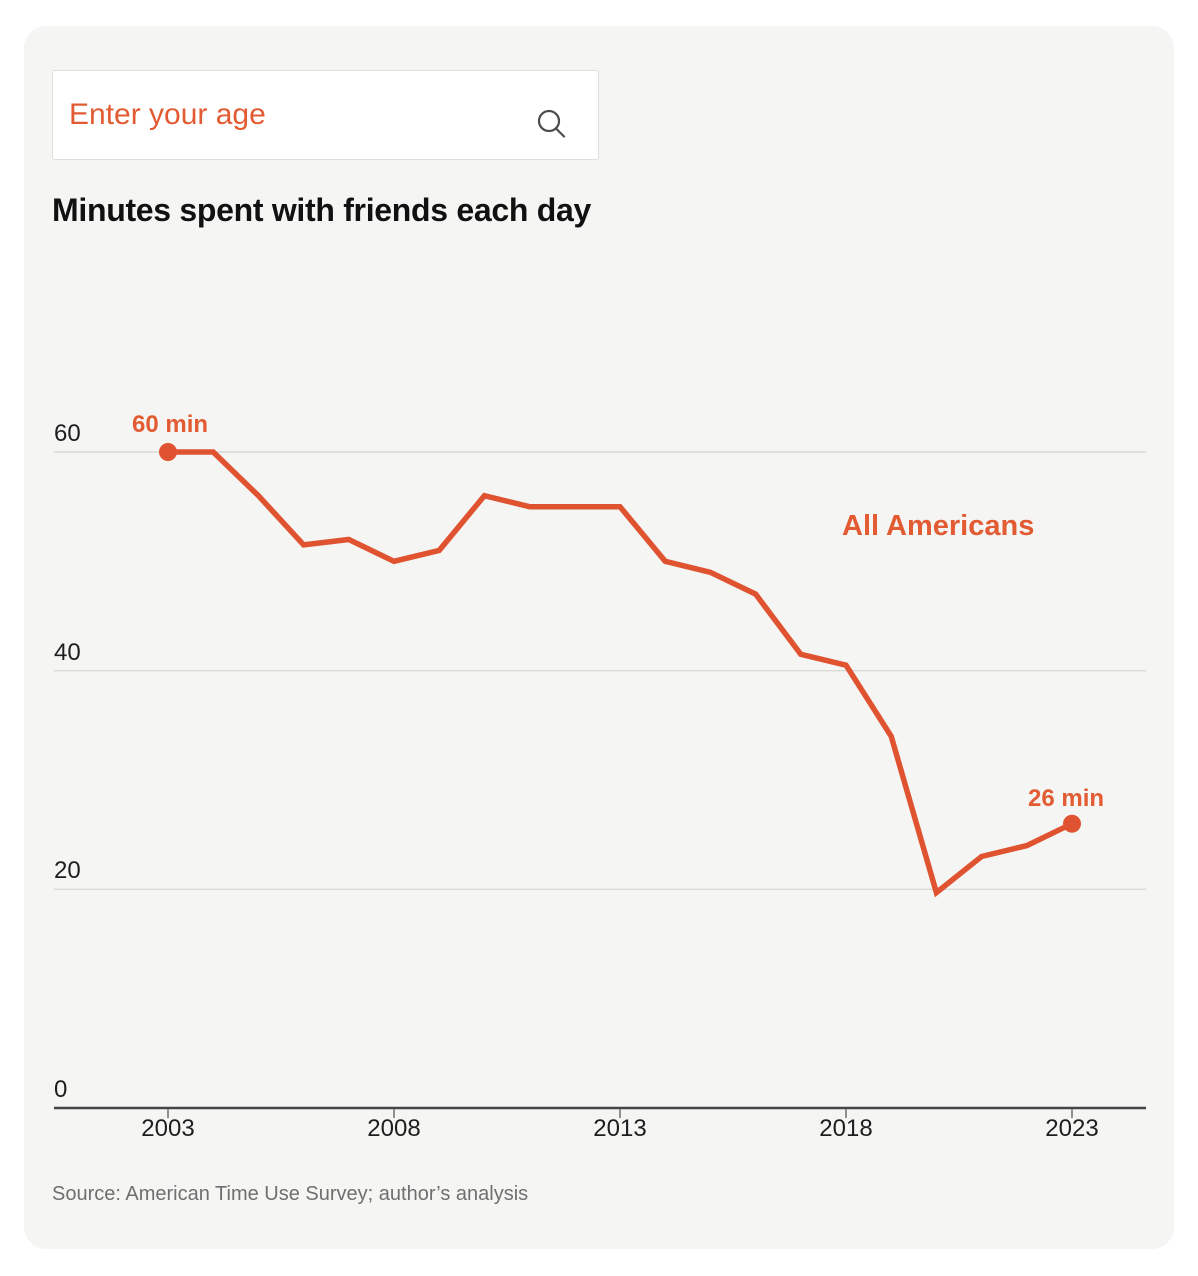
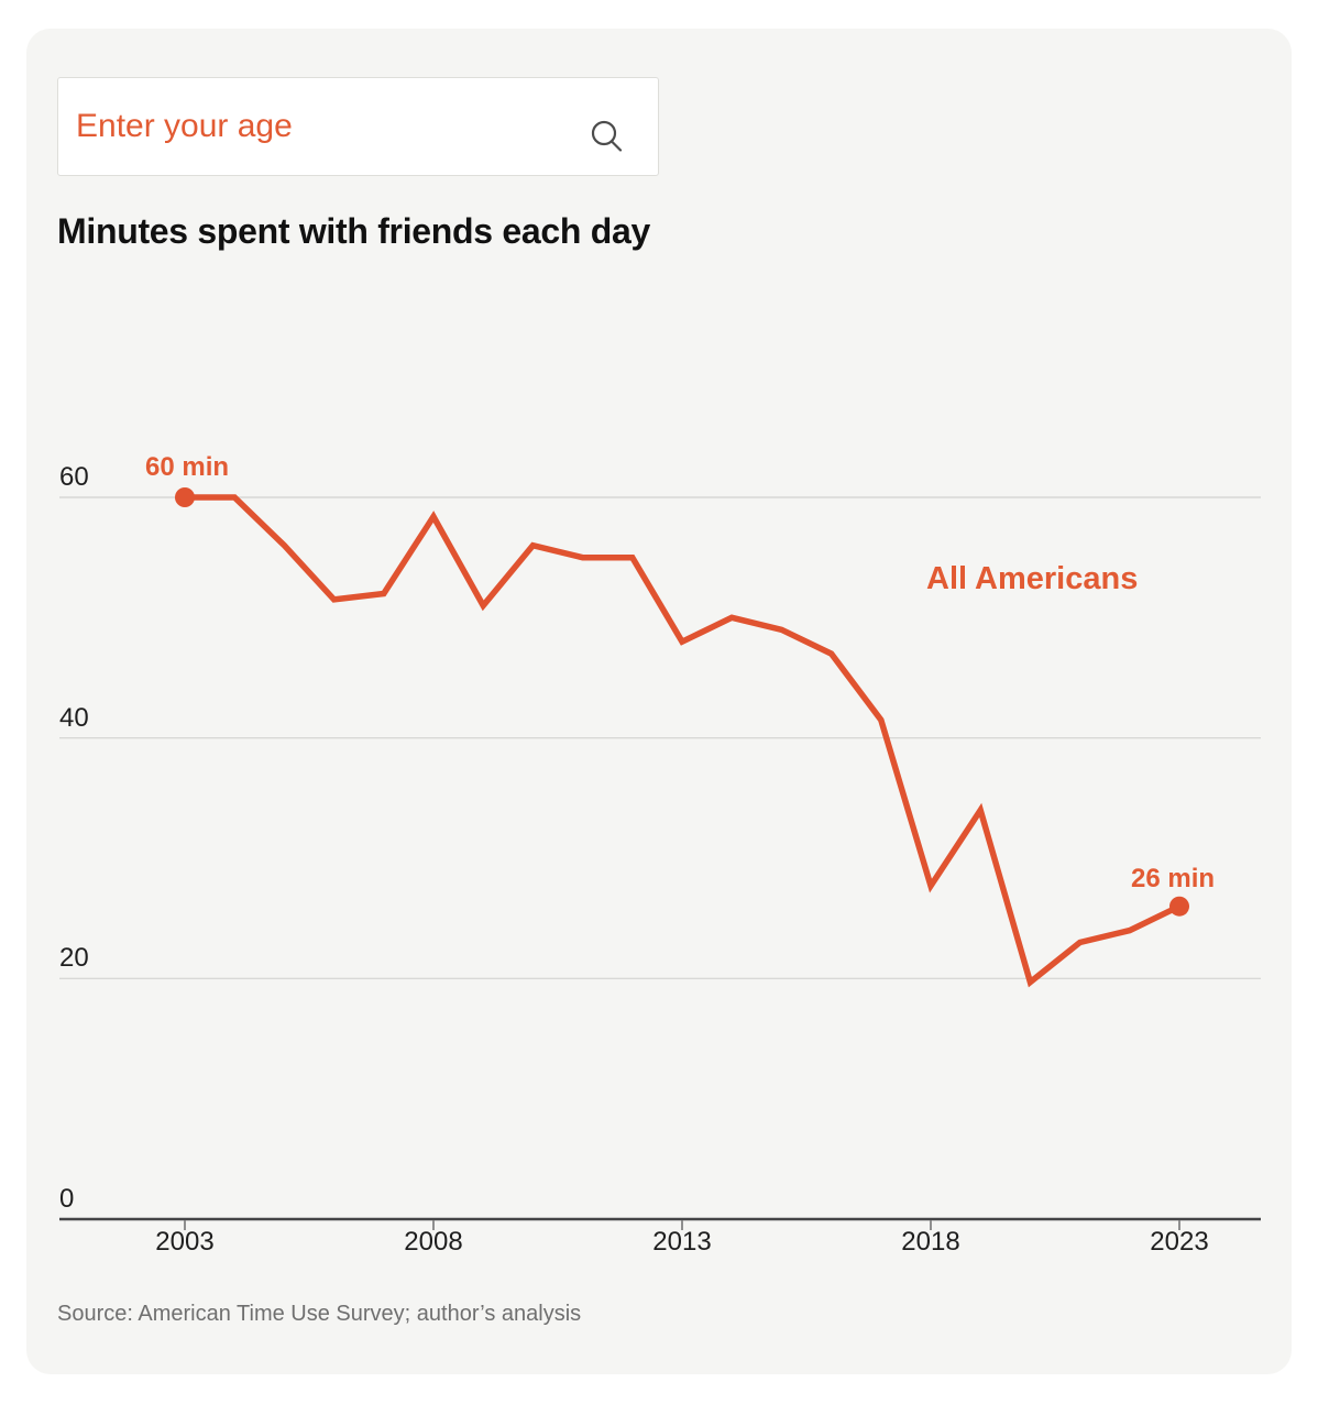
2008: 50.0 -> 58.4
2013: 55.0 -> 48.0
2018: 40.5 -> 27.7
